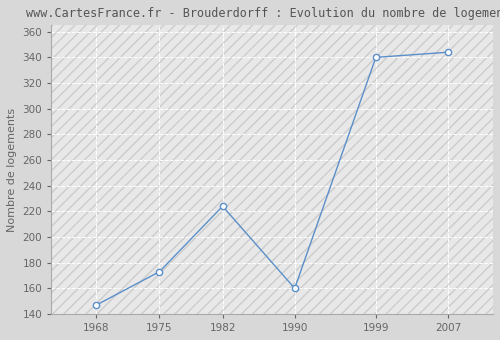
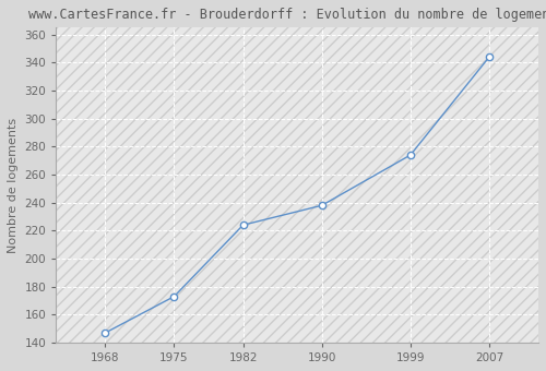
1990: 160 -> 238
1999: 340 -> 274
